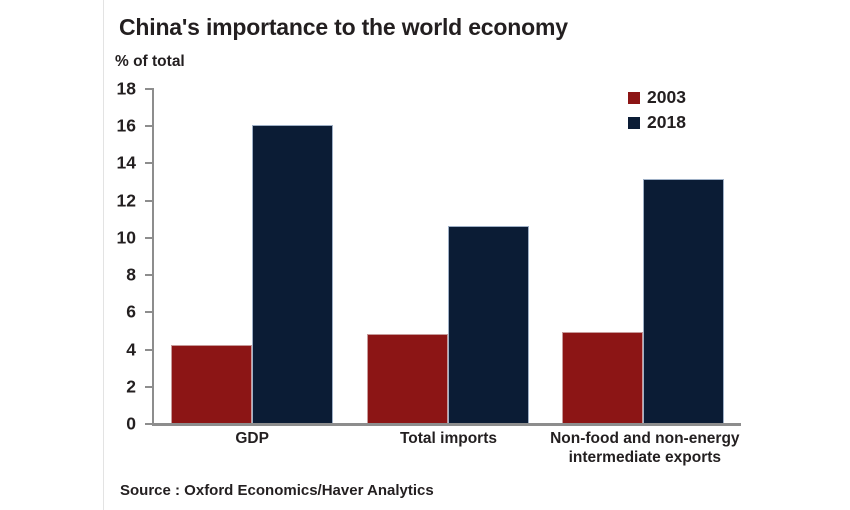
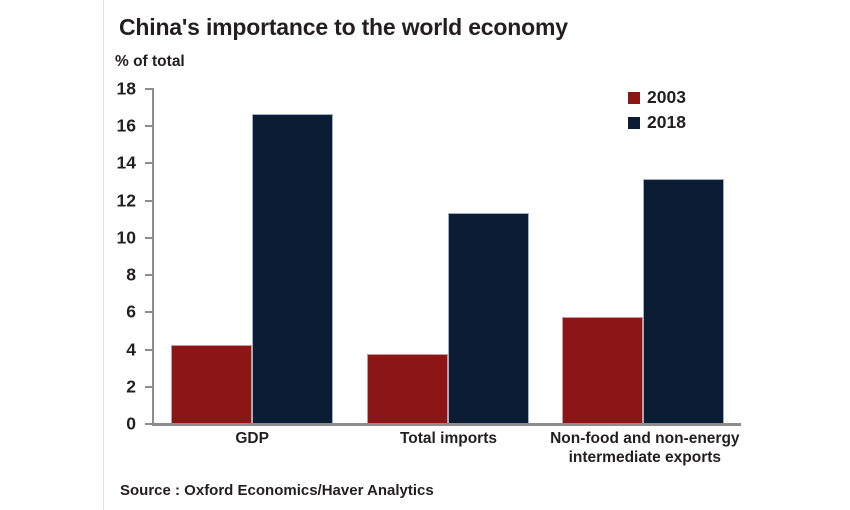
2018/GDP: 16.0 -> 16.6
2003/Total imports: 4.8 -> 3.7
2018/Total imports: 10.6 -> 11.3
2003/Non-food and non-energy intermediate exports: 4.9 -> 5.7
